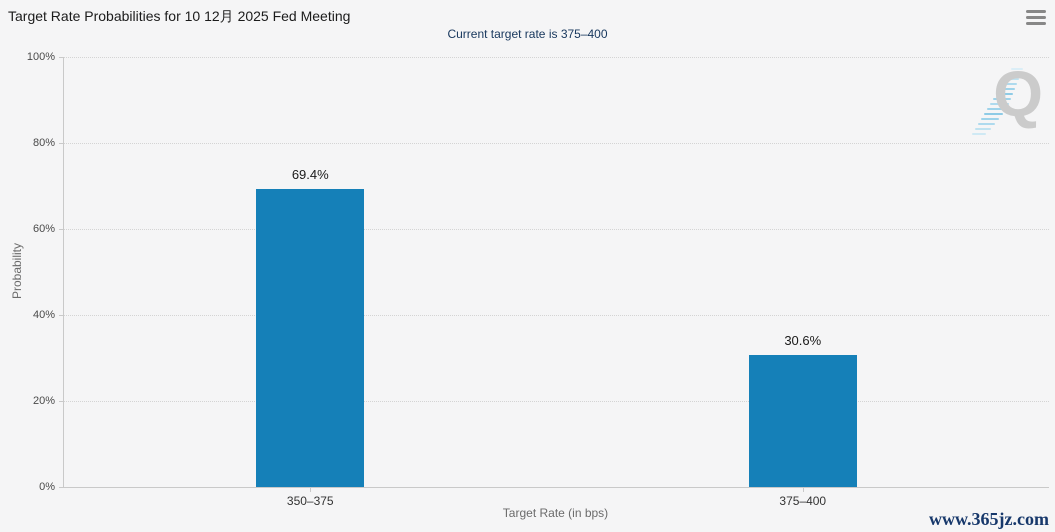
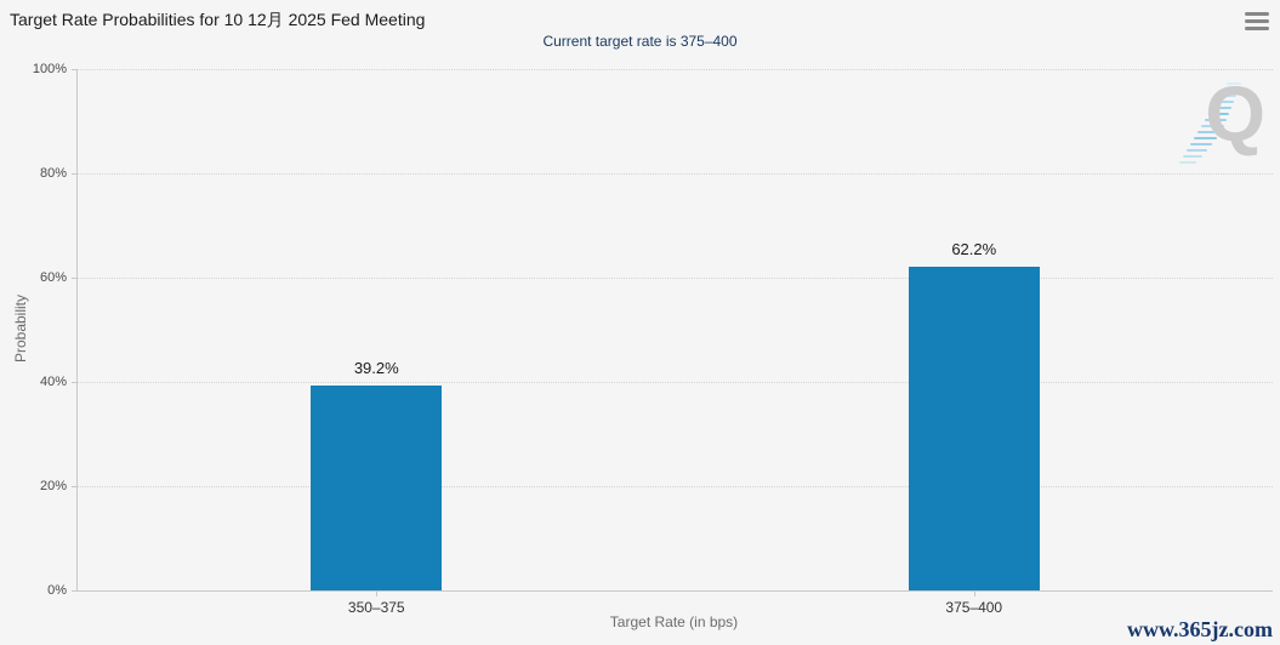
350–375: 69.4% -> 39.2%
375–400: 30.6% -> 62.2%
